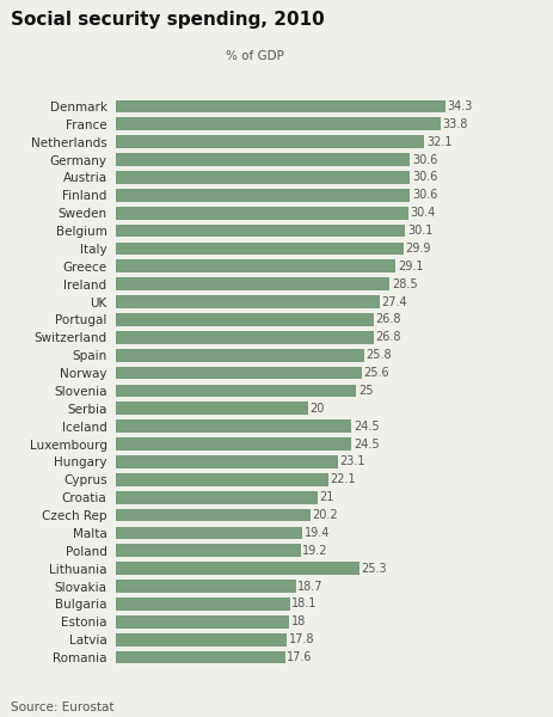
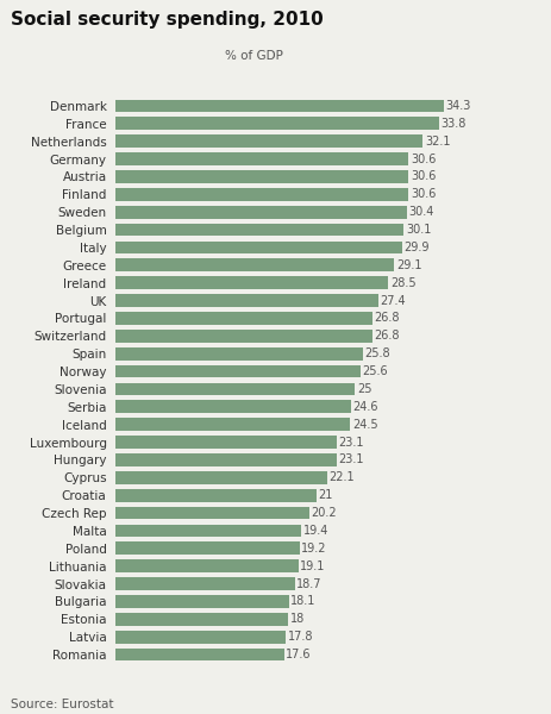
Serbia: 20 -> 24.6
Luxembourg: 24.5 -> 23.1
Lithuania: 25.3 -> 19.1
